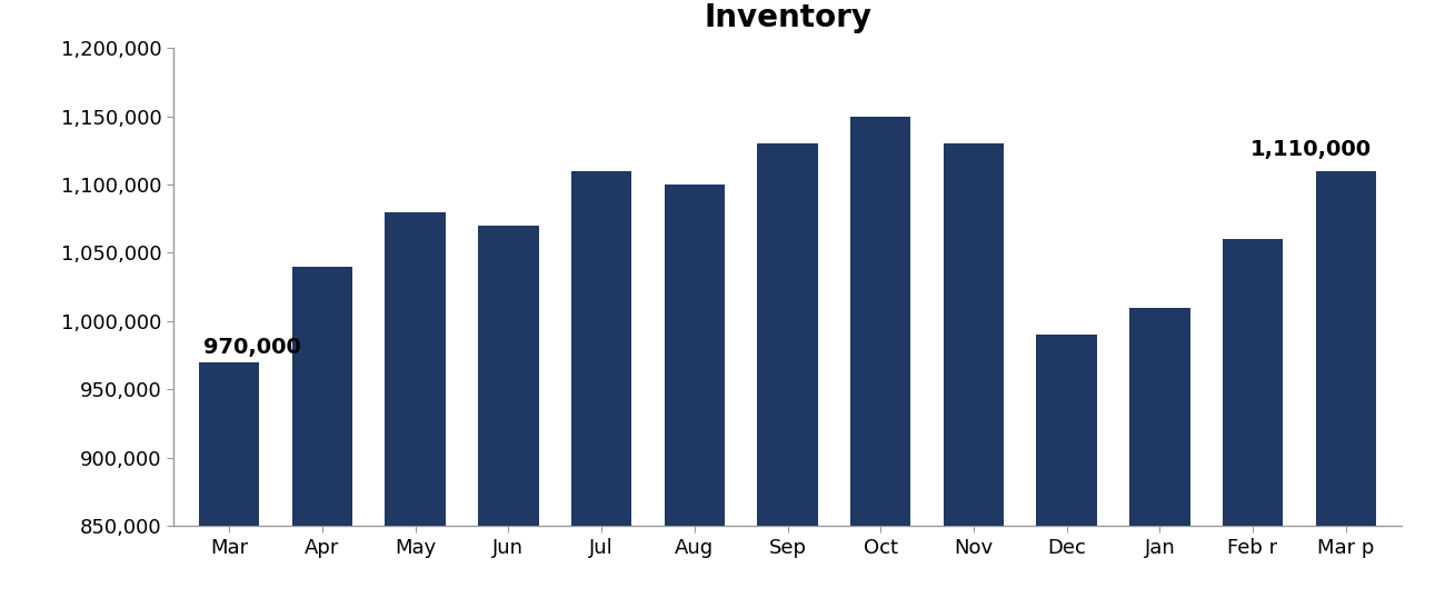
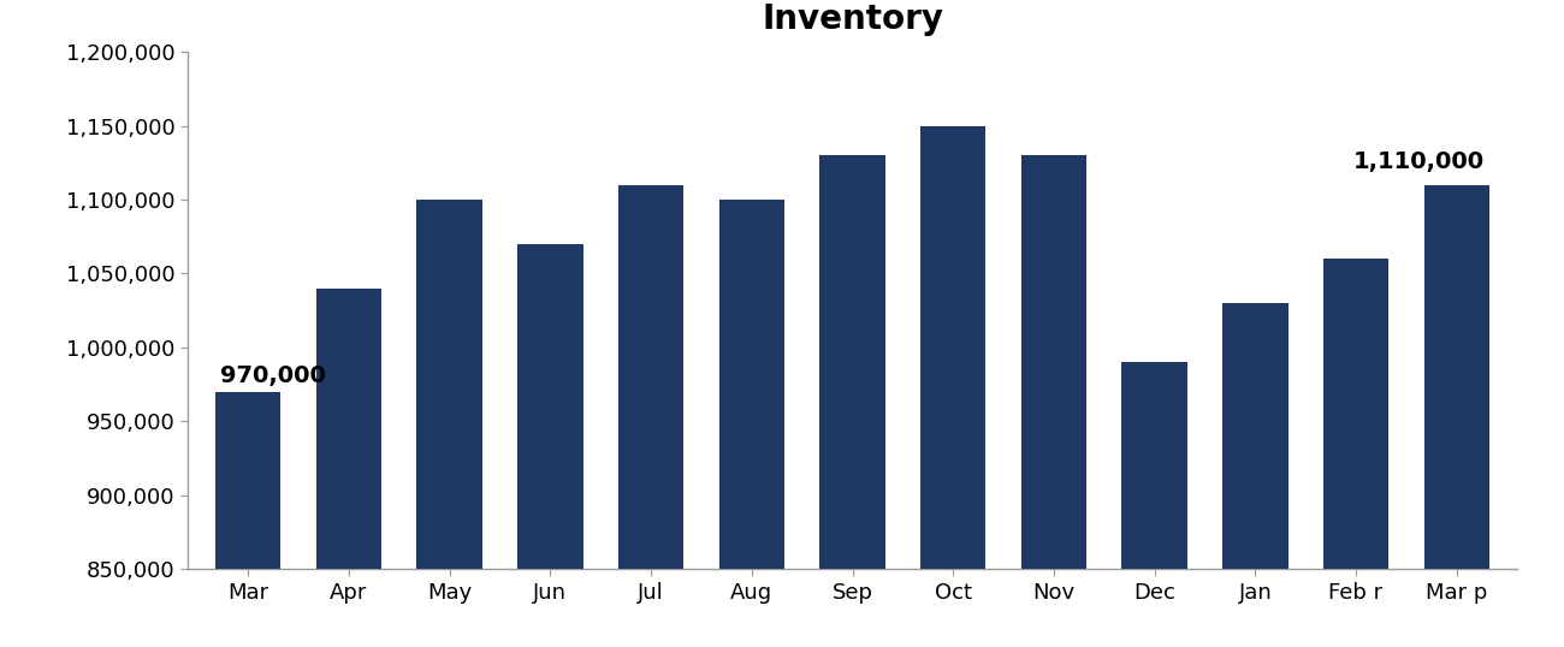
May: 1,080,000 -> 1,100,000
Jan: 1,010,000 -> 1,030,000
